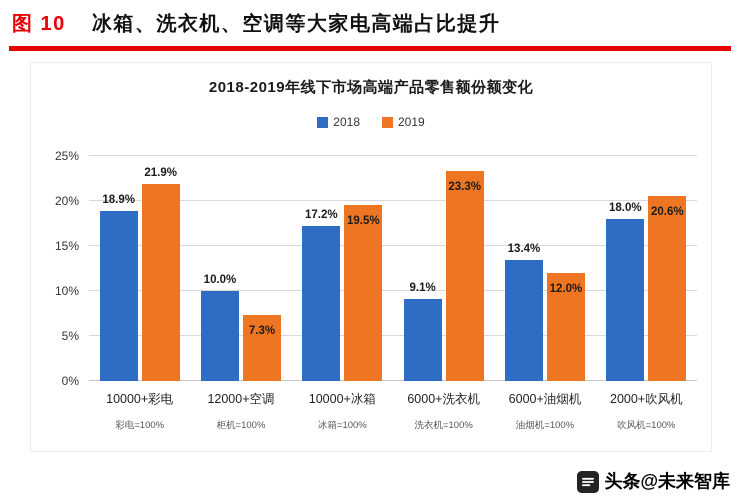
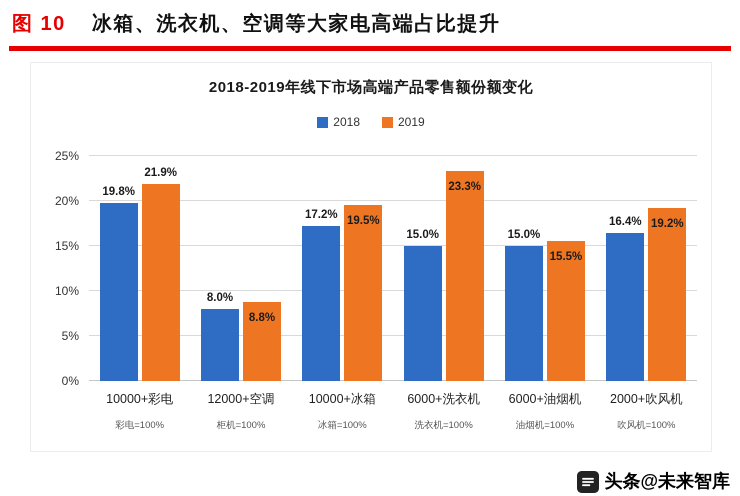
2018/10000+彩电: 18.9% -> 19.8%
2018/12000+空调: 10.0% -> 8.0%
2019/12000+空调: 7.3% -> 8.8%
2018/6000+洗衣机: 9.1% -> 15.0%
2018/6000+油烟机: 13.4% -> 15.0%
2019/6000+油烟机: 12.0% -> 15.5%
2018/2000+吹风机: 18.0% -> 16.4%
2019/2000+吹风机: 20.6% -> 19.2%
